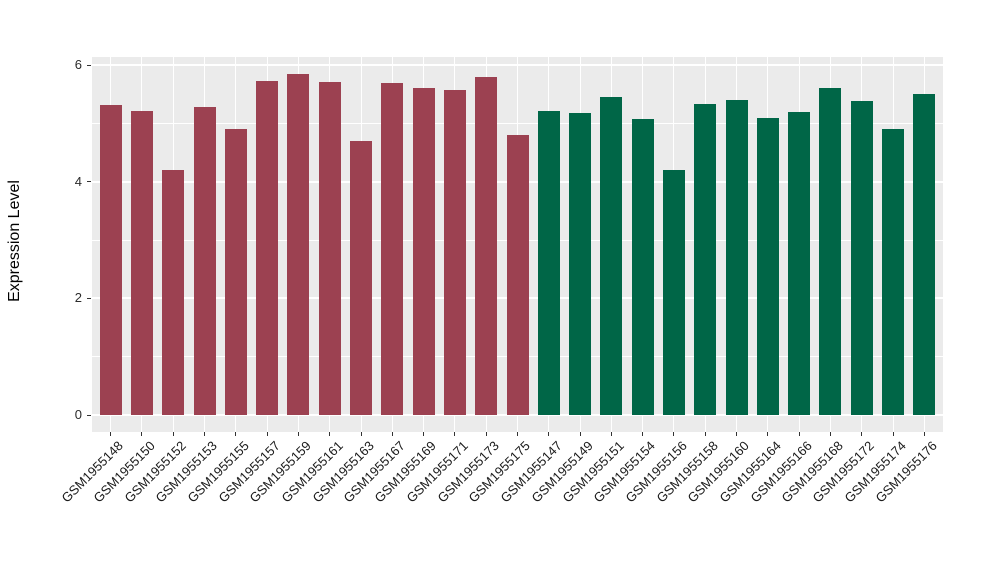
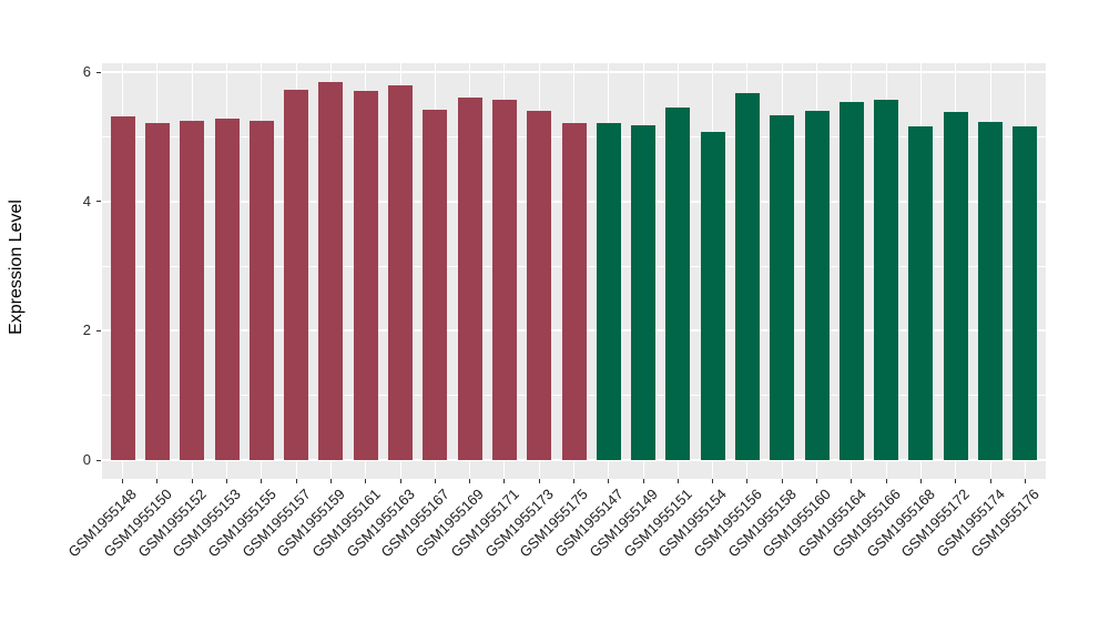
GSM1955152: 4.2 -> 5.2
GSM1955155: 4.9 -> 5.2
GSM1955163: 4.7 -> 5.8
GSM1955167: 5.7 -> 5.4
GSM1955173: 5.8 -> 5.4
GSM1955175: 4.8 -> 5.2
GSM1955156: 4.2 -> 5.7
GSM1955164: 5.1 -> 5.5
GSM1955166: 5.2 -> 5.6
GSM1955168: 5.6 -> 5.2
GSM1955174: 4.9 -> 5.2
GSM1955176: 5.5 -> 5.2
